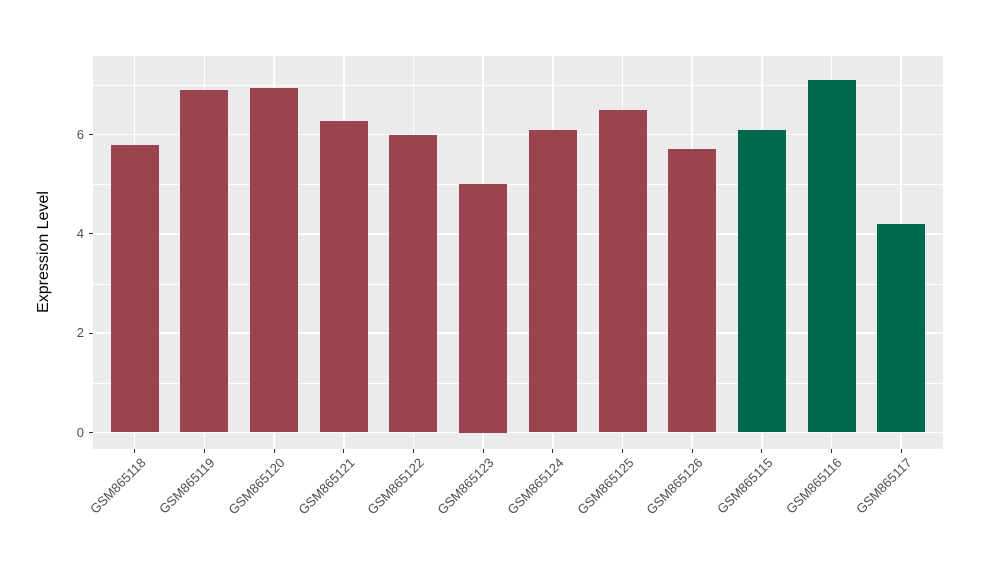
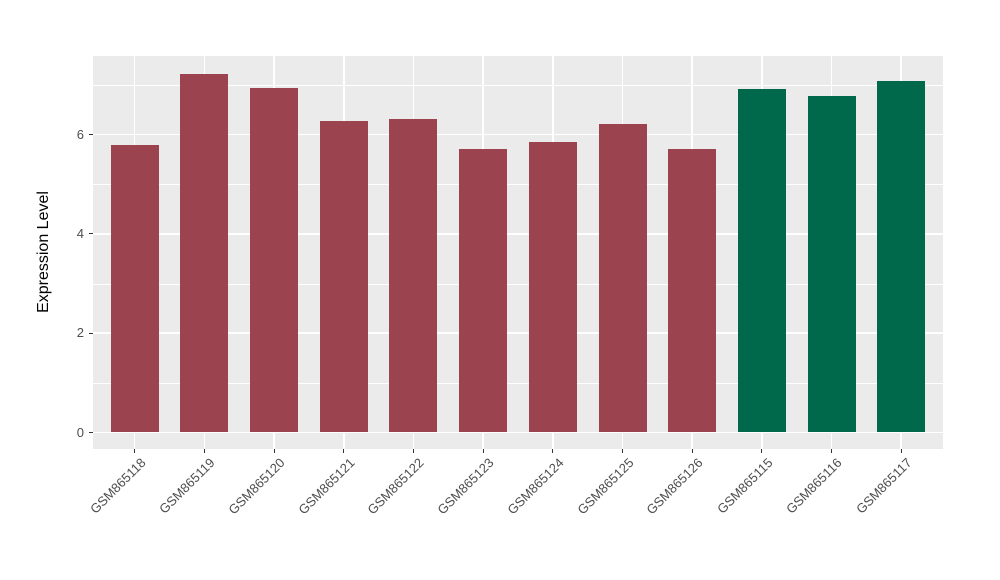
GSM865119: 6.9 -> 7.2
GSM865122: 6.0 -> 6.3
GSM865123: 5.0 -> 5.7
GSM865124: 6.1 -> 5.8
GSM865125: 6.5 -> 6.2
GSM865115: 6.1 -> 6.9
GSM865116: 7.1 -> 6.8
GSM865117: 4.2 -> 7.1
